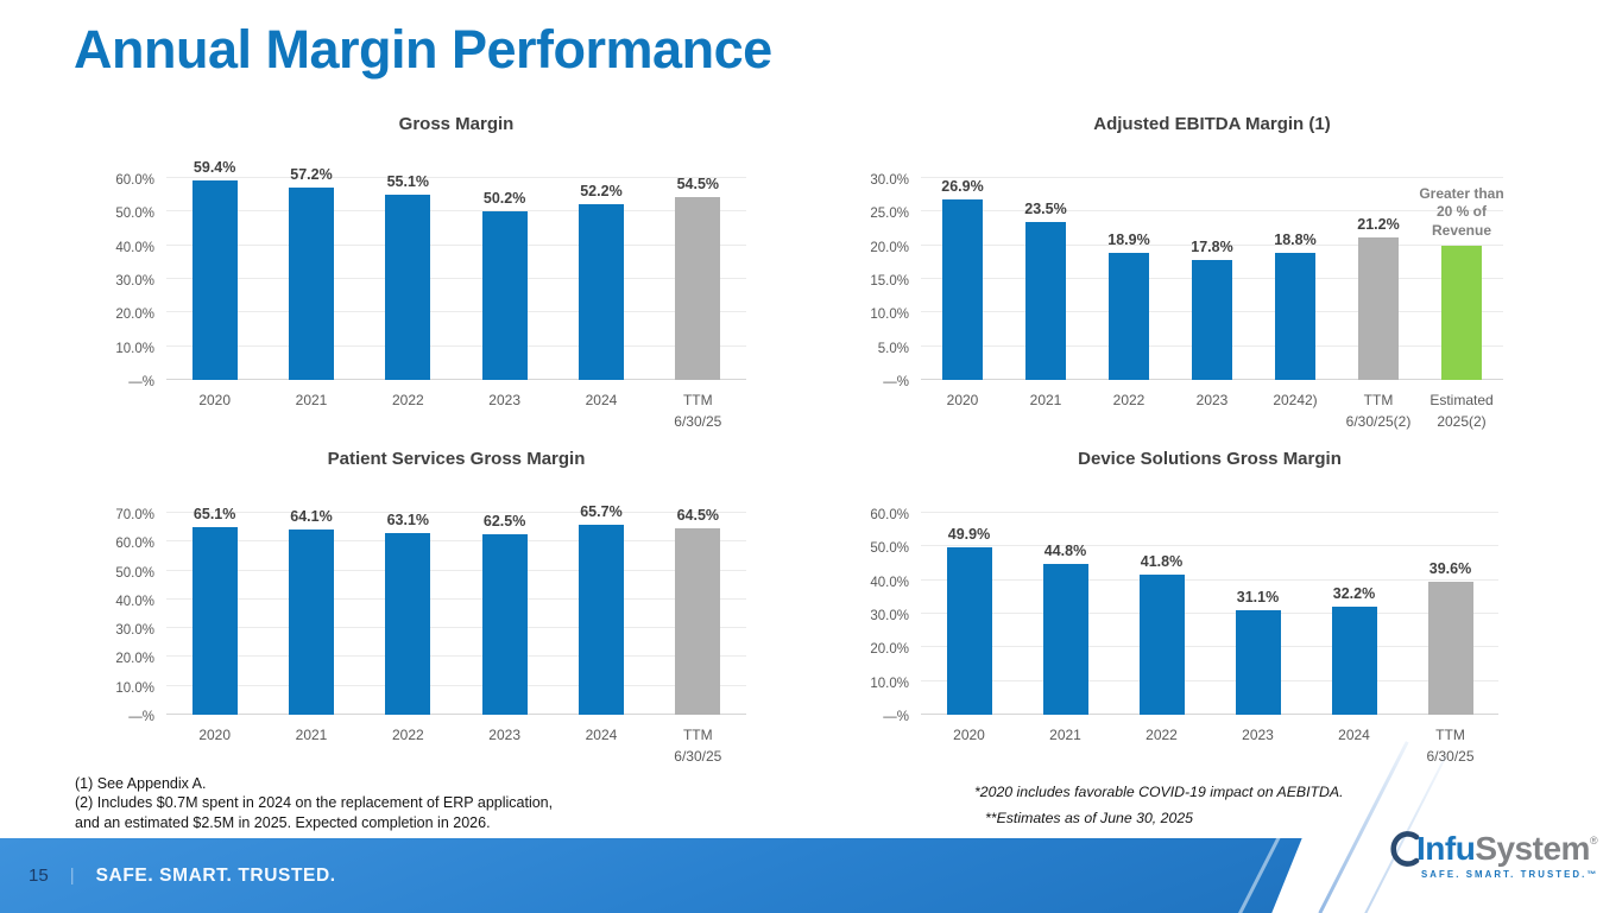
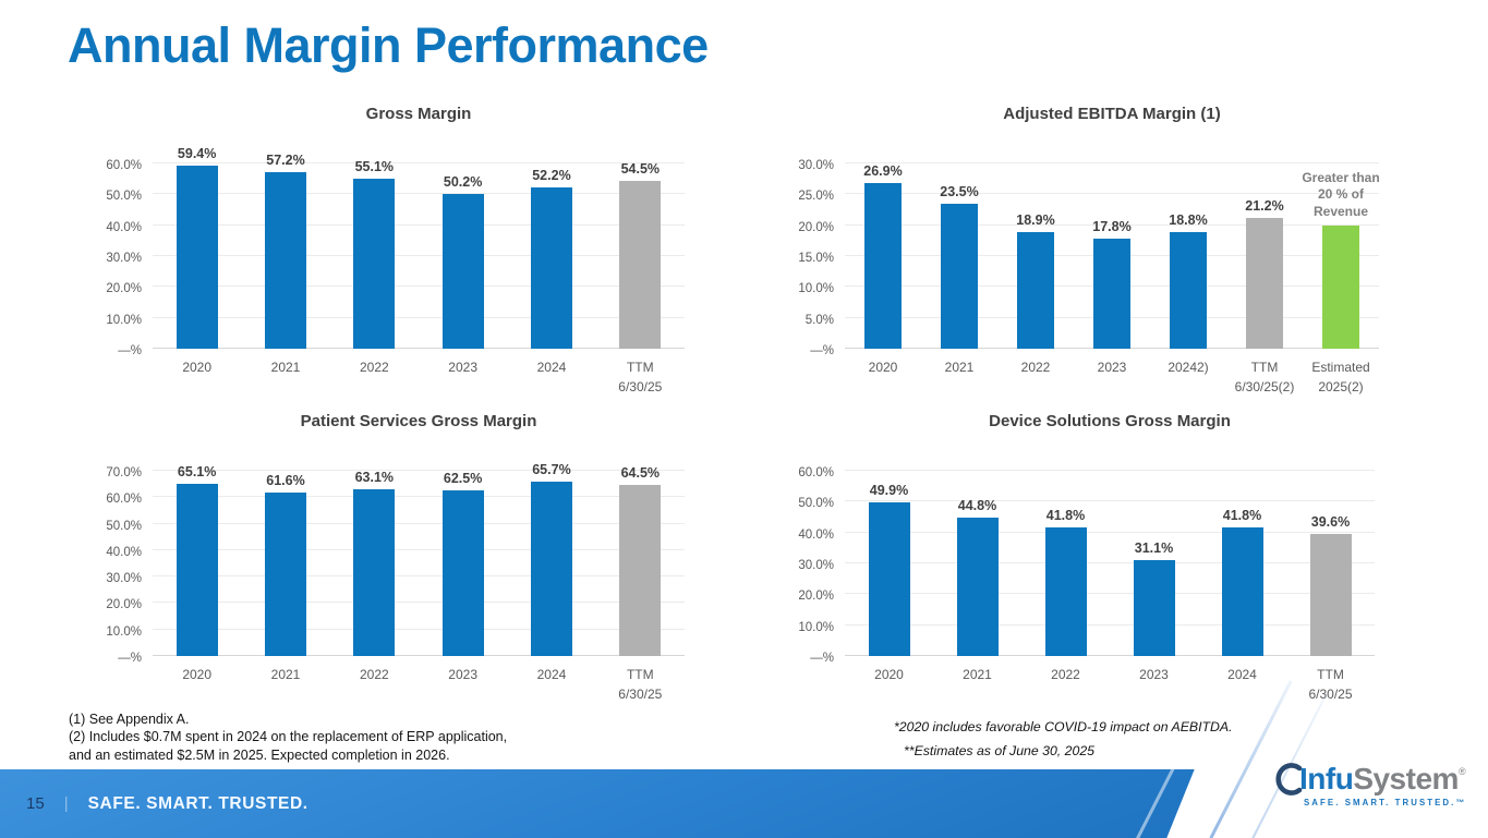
Patient Services Gross Margin/2021: 64.1% -> 61.6%
Device Solutions Gross Margin/2024: 32.2% -> 41.8%
